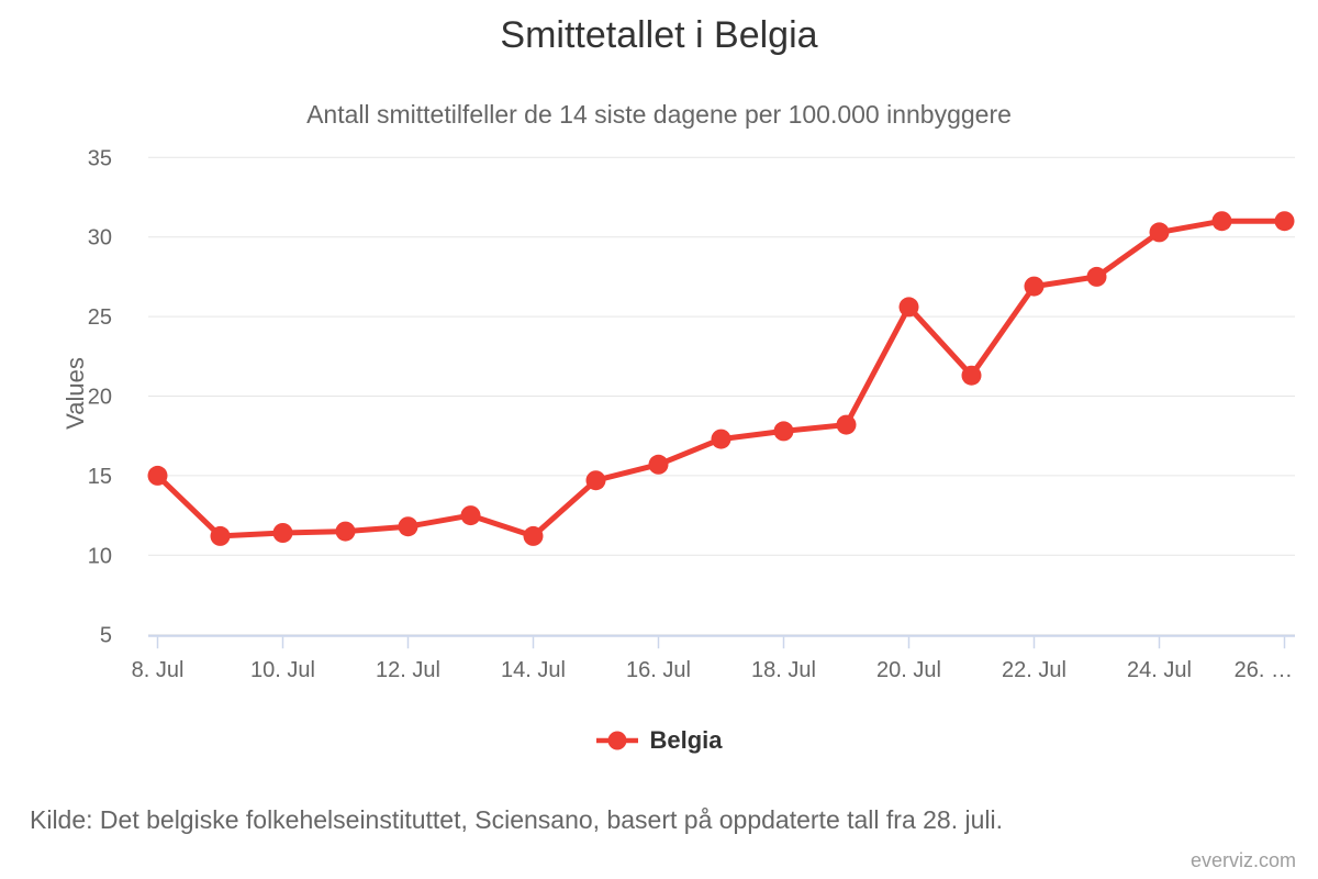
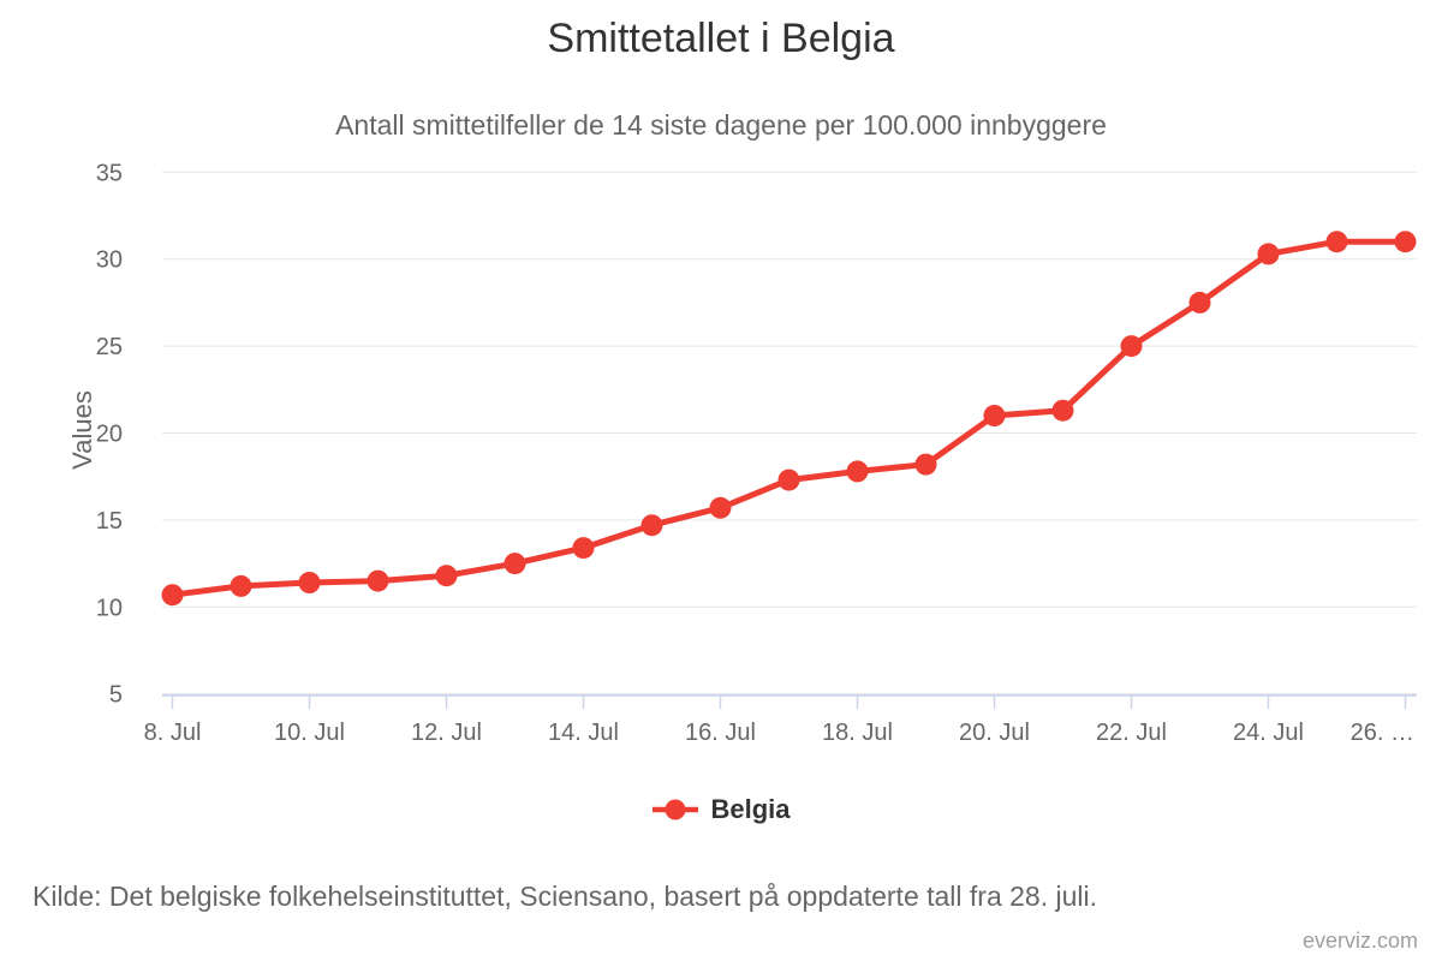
8. Jul: 15.0 -> 10.7
14. Jul: 11.2 -> 13.4
20. Jul: 25.6 -> 21.0
22. Jul: 26.9 -> 25.0
